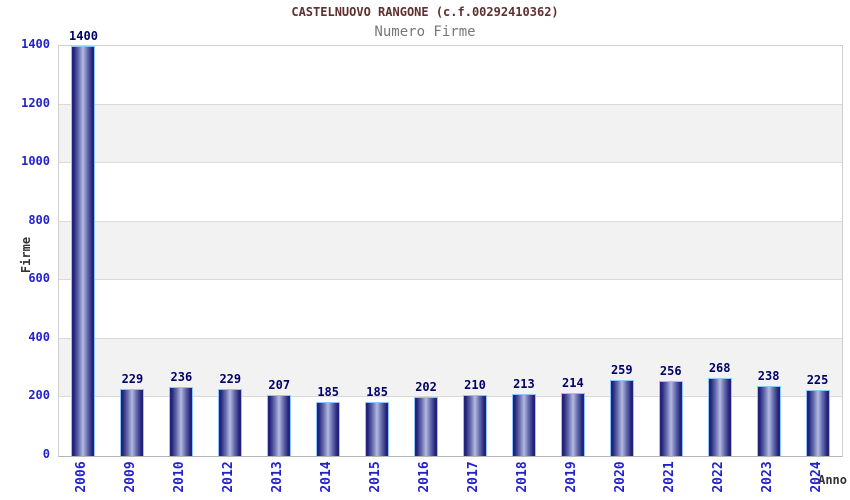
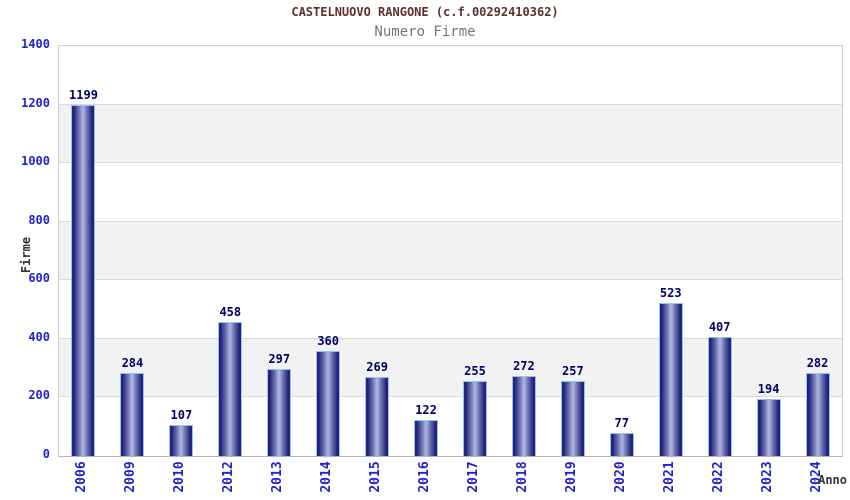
2006: 1400 -> 1199
2009: 229 -> 284
2010: 236 -> 107
2012: 229 -> 458
2013: 207 -> 297
2014: 185 -> 360
2015: 185 -> 269
2016: 202 -> 122
2017: 210 -> 255
2018: 213 -> 272
2019: 214 -> 257
2020: 259 -> 77
2021: 256 -> 523
2022: 268 -> 407
2023: 238 -> 194
2024: 225 -> 282
